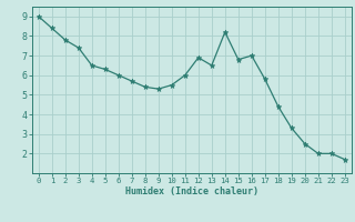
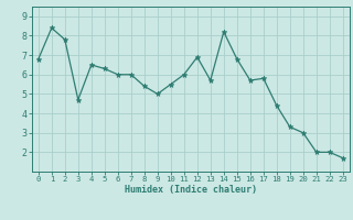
0: 9.0 -> 6.8
3: 7.4 -> 4.7
7: 5.7 -> 6.0
9: 5.3 -> 5.0
13: 6.5 -> 5.7
16: 7.0 -> 5.7
20: 2.5 -> 3.0
